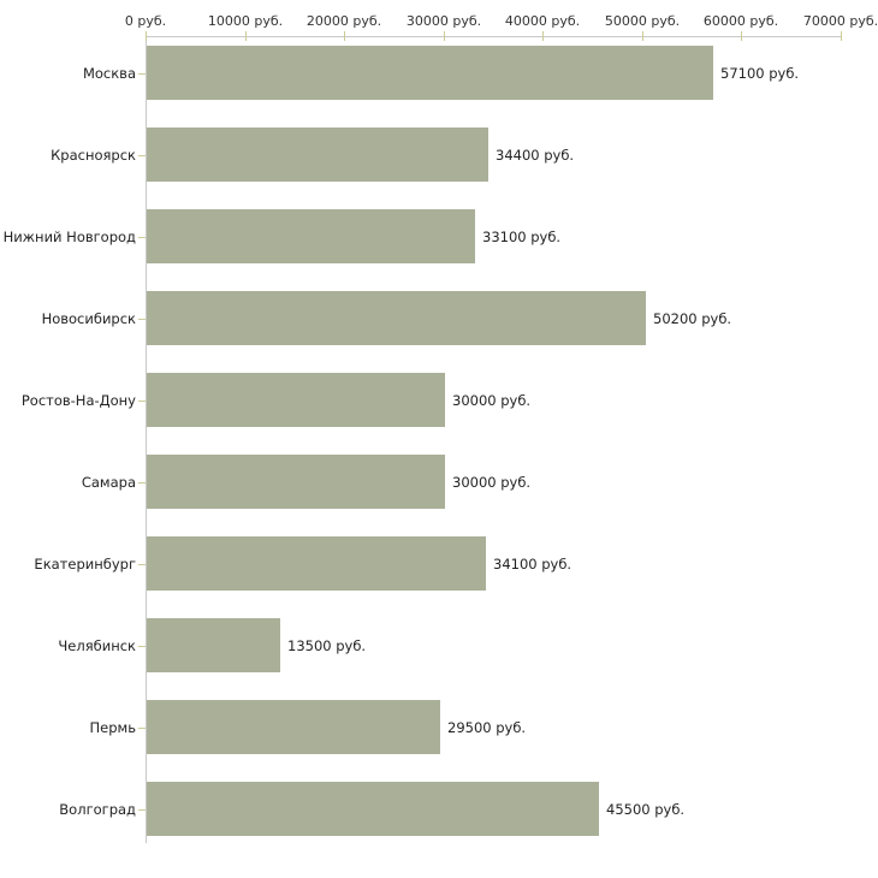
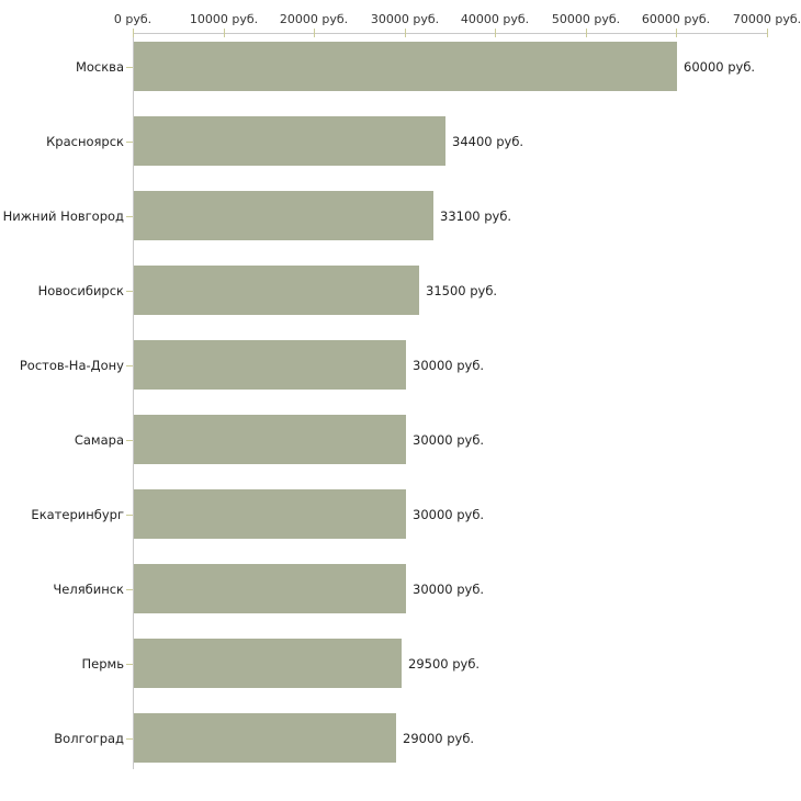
Москва: 57100 -> 60000
Новосибирск: 50200 -> 31500
Екатеринбург: 34100 -> 30000
Челябинск: 13500 -> 30000
Волгоград: 45500 -> 29000
